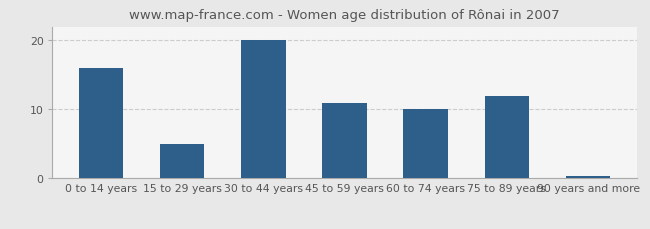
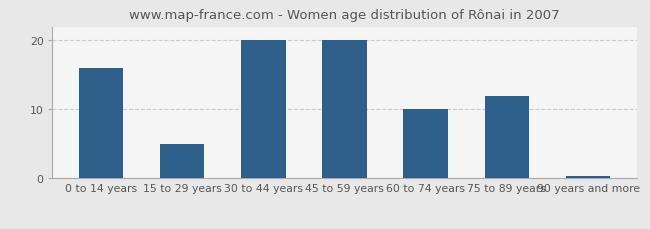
45 to 59 years: 11.0 -> 20.0
